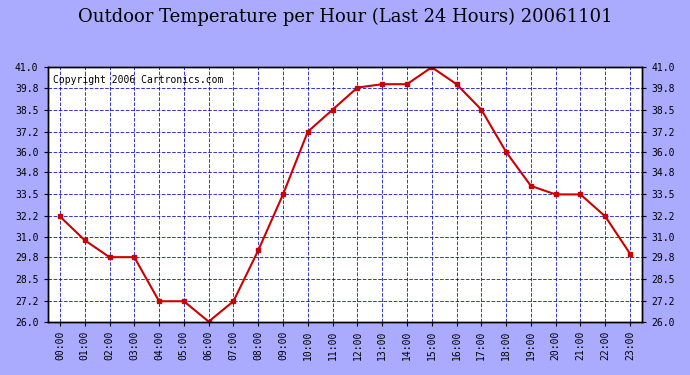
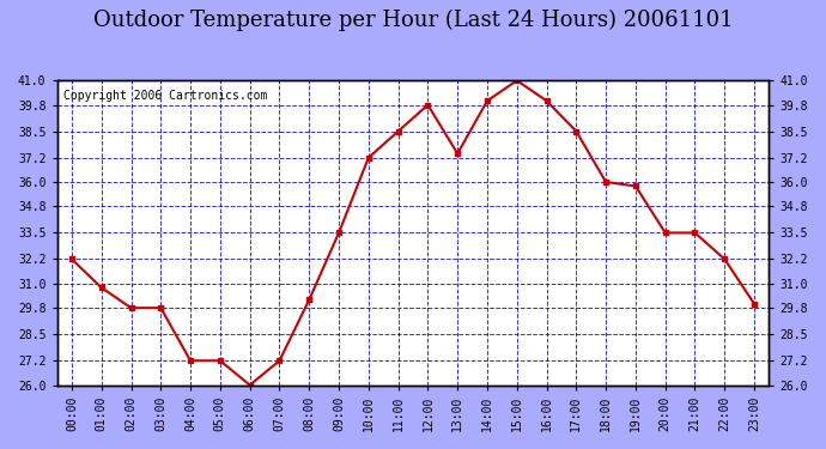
13:00: 40.0 -> 37.4
19:00: 34.0 -> 35.8
